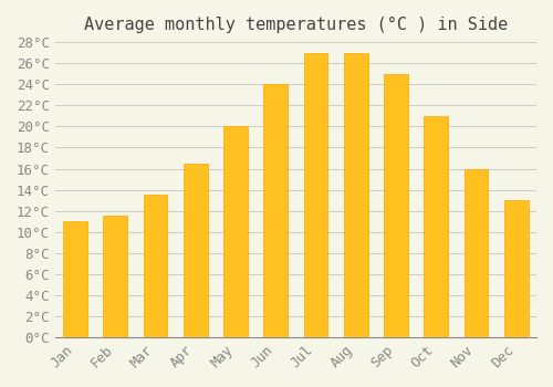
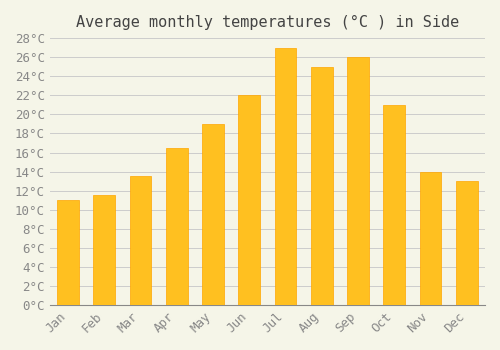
May: 20.0°C -> 19.0°C
Jun: 24.0°C -> 22.0°C
Aug: 27.0°C -> 25.0°C
Sep: 25.0°C -> 26.0°C
Nov: 16.0°C -> 14.0°C
